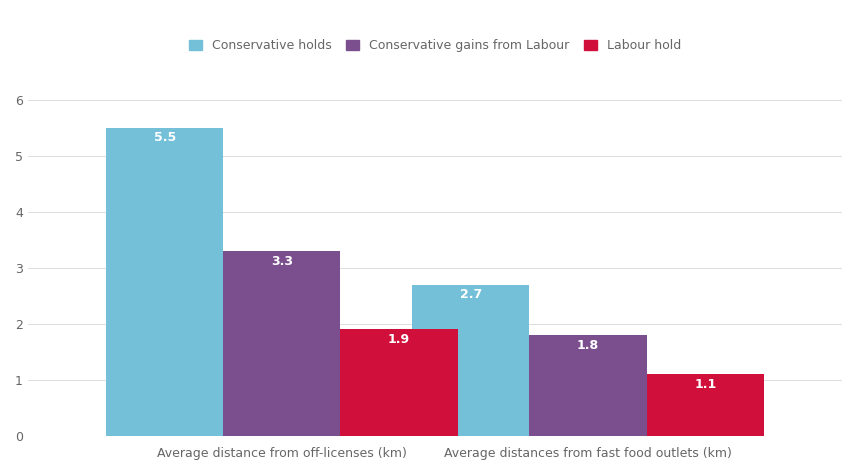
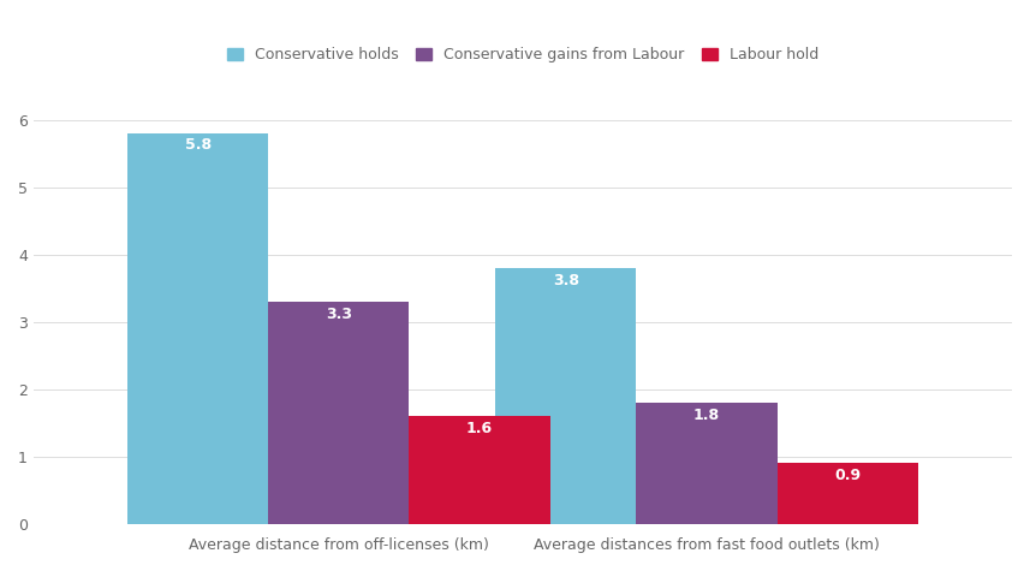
Conservative holds/Average distance from off-licenses (km): 5.5 -> 5.8
Labour hold/Average distance from off-licenses (km): 1.9 -> 1.6
Conservative holds/Average distances from fast food outlets (km): 2.7 -> 3.8
Labour hold/Average distances from fast food outlets (km): 1.1 -> 0.9
